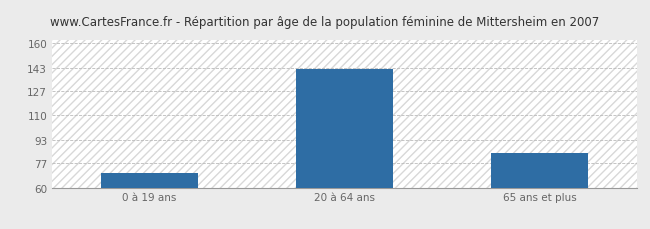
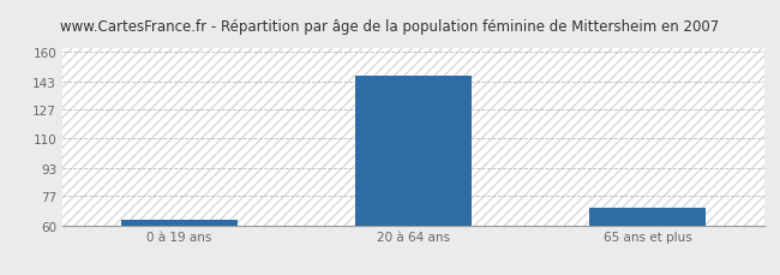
0 à 19 ans: 70 -> 63
20 à 64 ans: 142 -> 146
65 ans et plus: 84 -> 70
